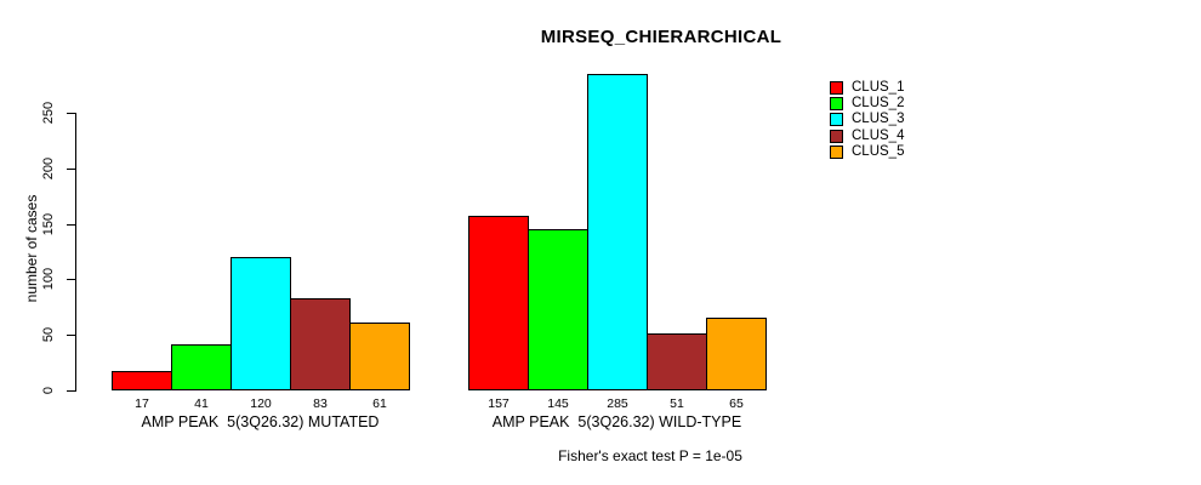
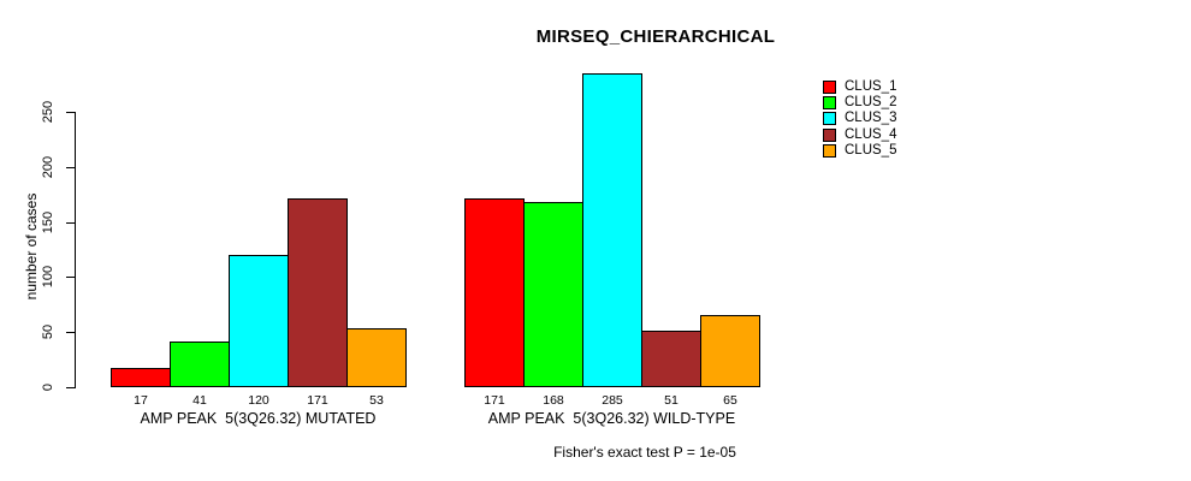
CLUS_4/AMP PEAK 5(3Q26.32) MUTATED: 83 -> 171
CLUS_5/AMP PEAK 5(3Q26.32) MUTATED: 61 -> 53
CLUS_1/AMP PEAK 5(3Q26.32) WILD-TYPE: 157 -> 171
CLUS_2/AMP PEAK 5(3Q26.32) WILD-TYPE: 145 -> 168
